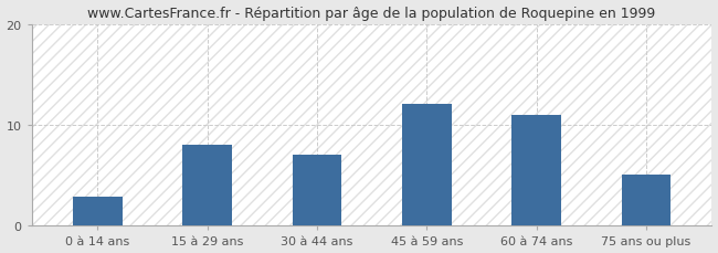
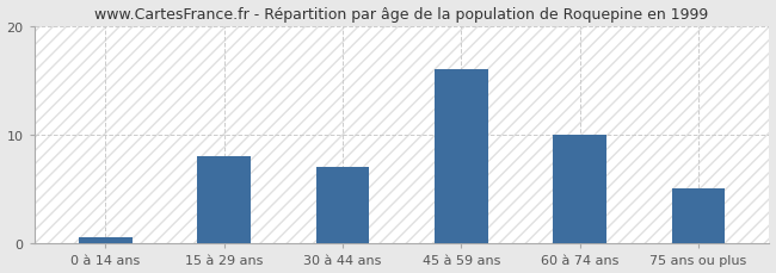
0 à 14 ans: 2.8 -> 0.5
45 à 59 ans: 12.0 -> 16.0
60 à 74 ans: 11.0 -> 10.0
